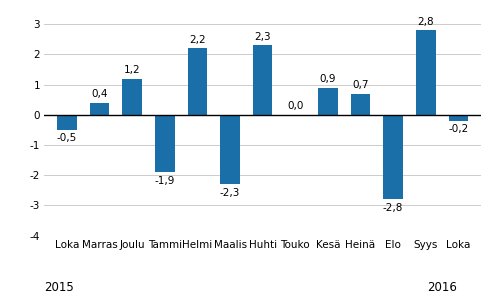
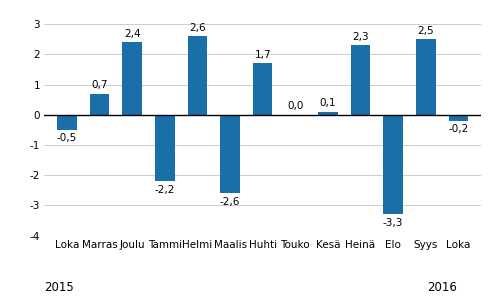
Marras: 0,4 -> 0,7
Joulu: 1,2 -> 2,4
Tammi: -1,9 -> -2,2
Helmi: 2,2 -> 2,6
Maalis: -2,3 -> -2,6
Huhti: 2,3 -> 1,7
Kesä: 0,9 -> 0,1
Heinä: 0,7 -> 2,3
Elo: -2,8 -> -3,3
Syys: 2,8 -> 2,5
